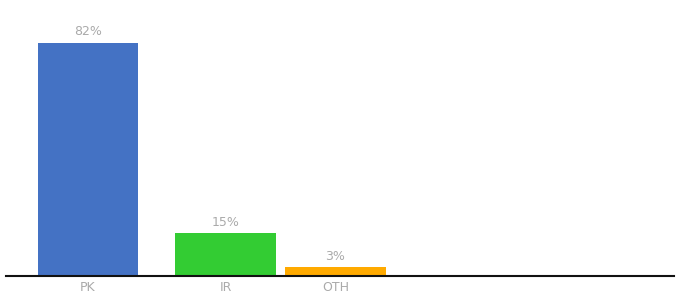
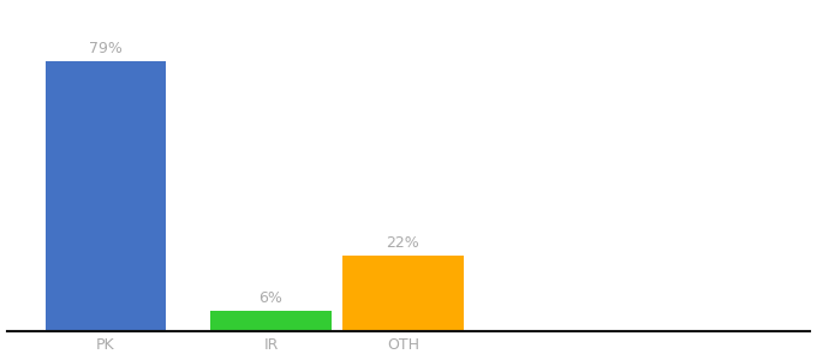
PK: 82% -> 79%
IR: 15% -> 6%
OTH: 3% -> 22%
